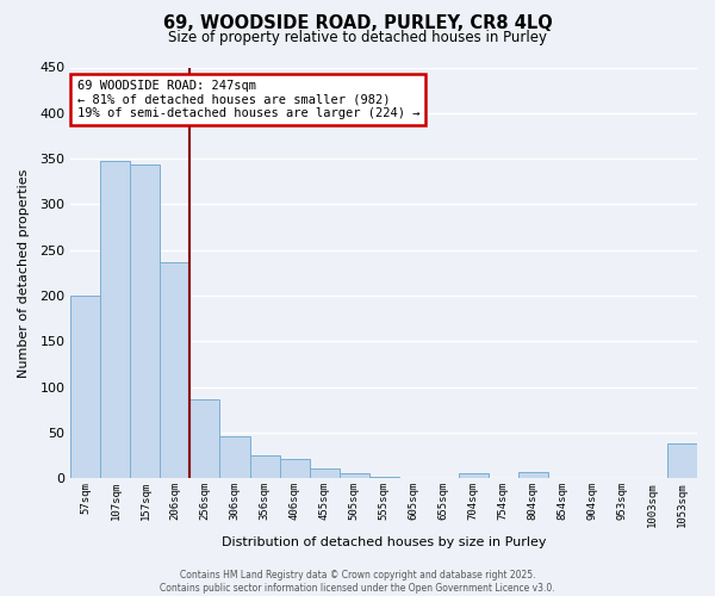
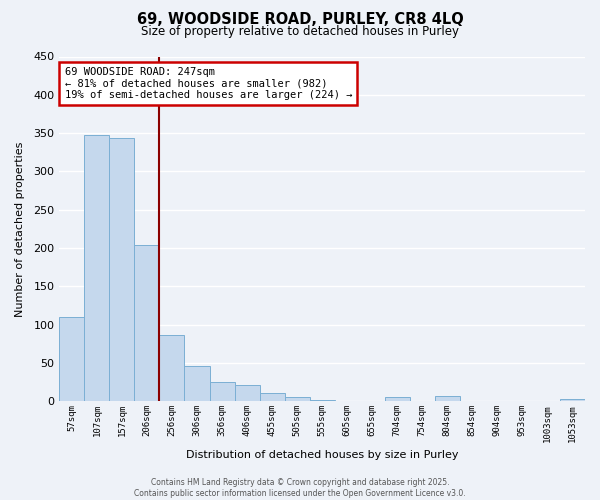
57sqm: 200 -> 110
206sqm: 236 -> 204
1053sqm: 38 -> 3
